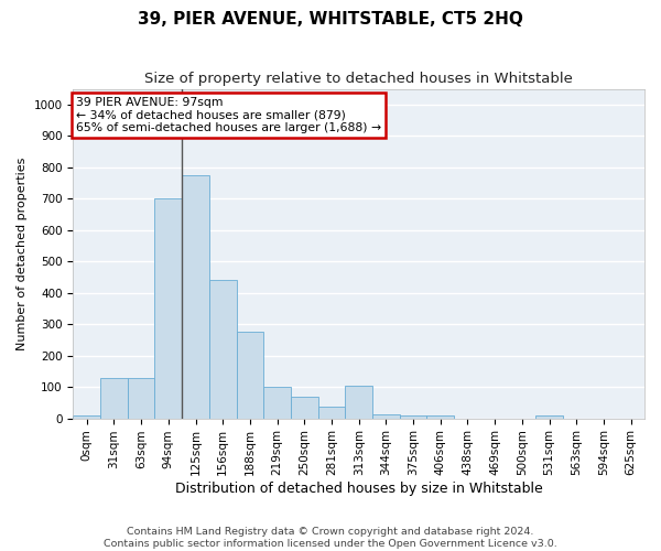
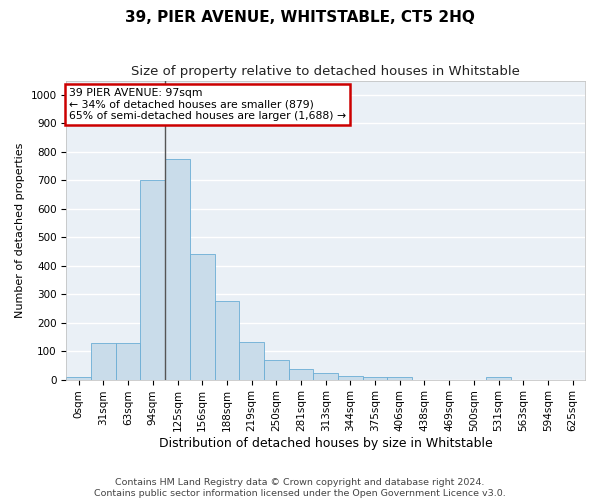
219sqm: 100 -> 133
313sqm: 105 -> 23
